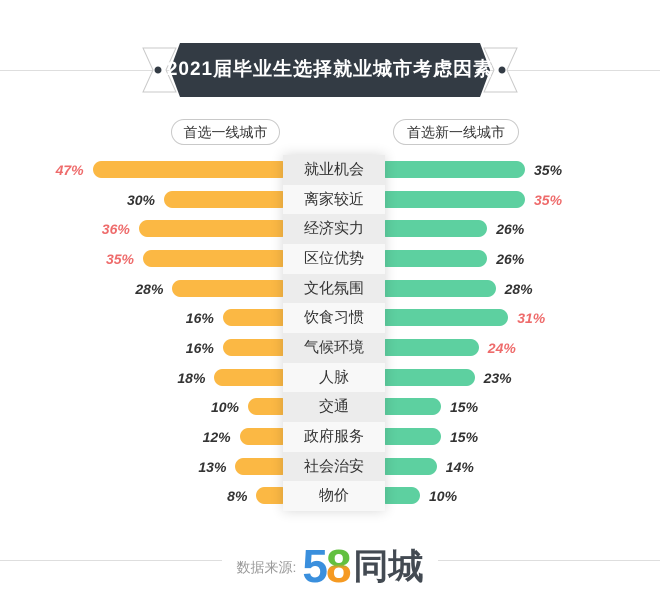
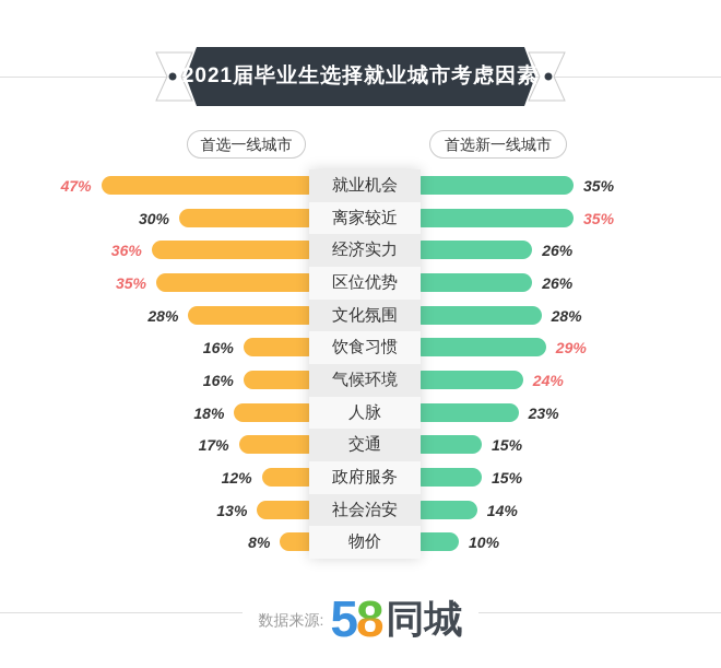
首选新一线城市/饮食习惯: 31% -> 29%
首选一线城市/交通: 10% -> 17%
